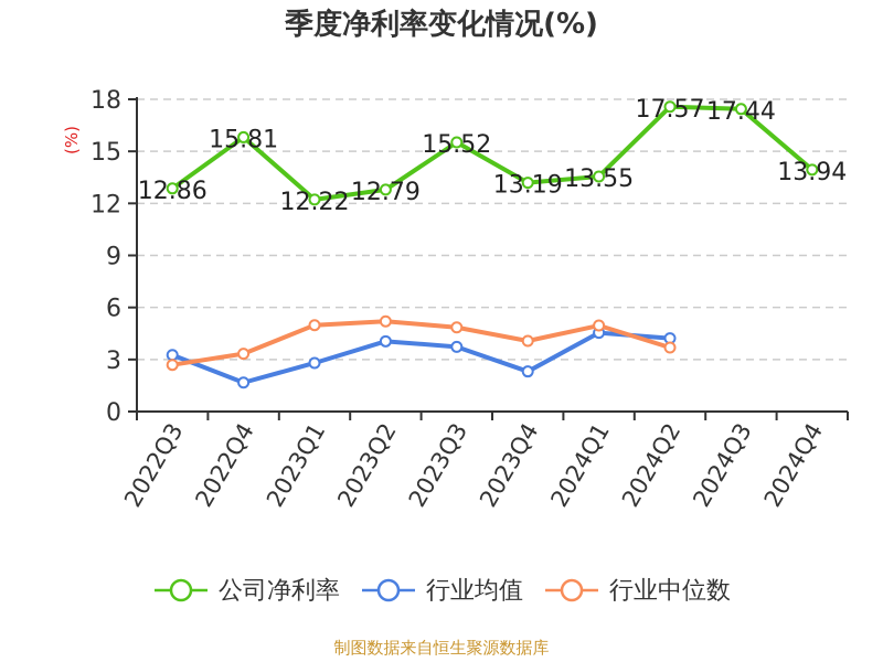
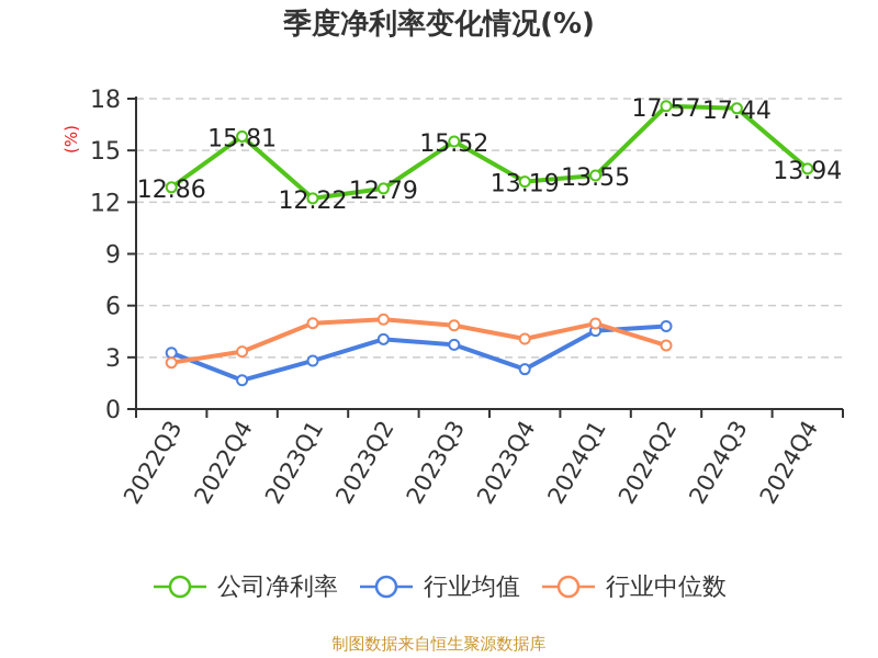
行业均值/2024Q2: 4.2 -> 4.8
